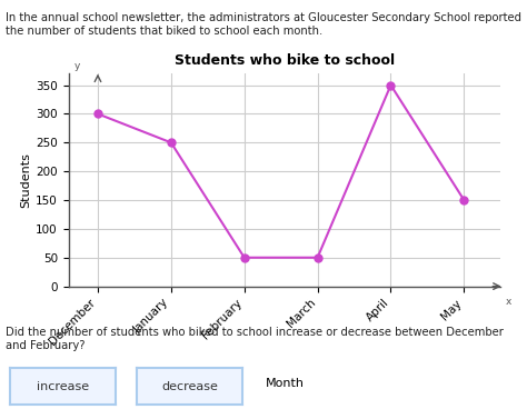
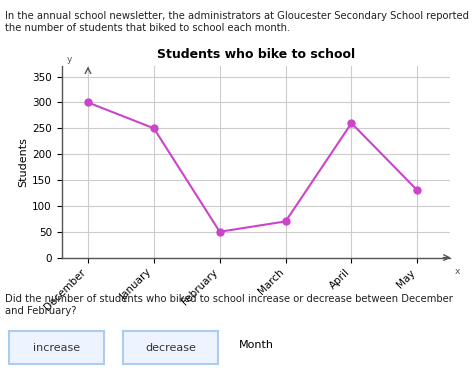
March: 50 -> 70
April: 350 -> 260
May: 150 -> 130
